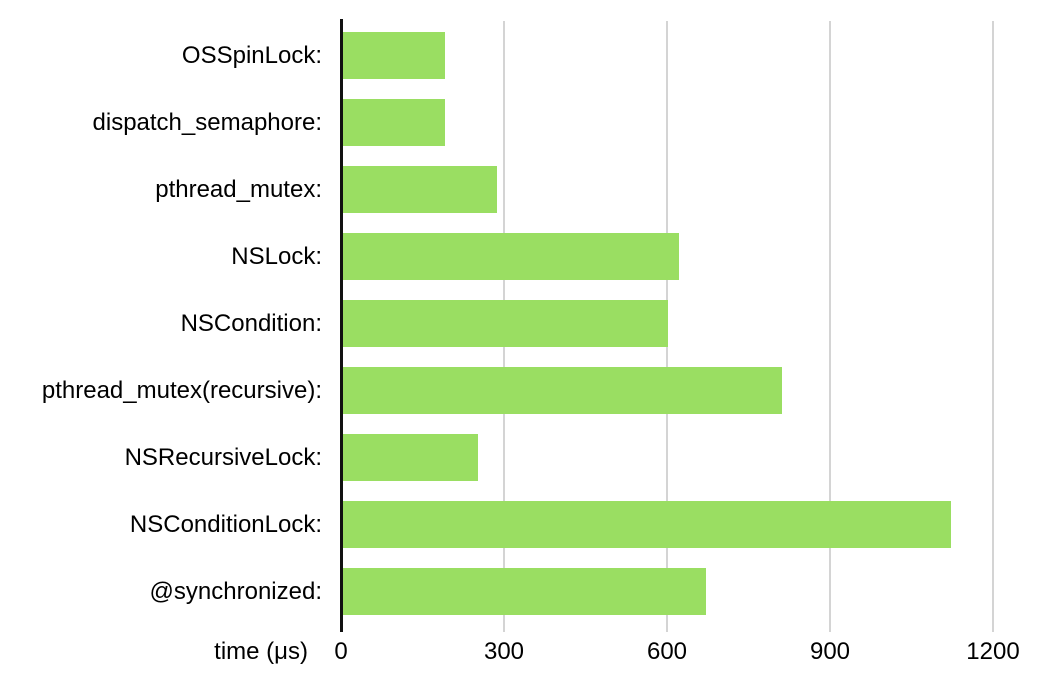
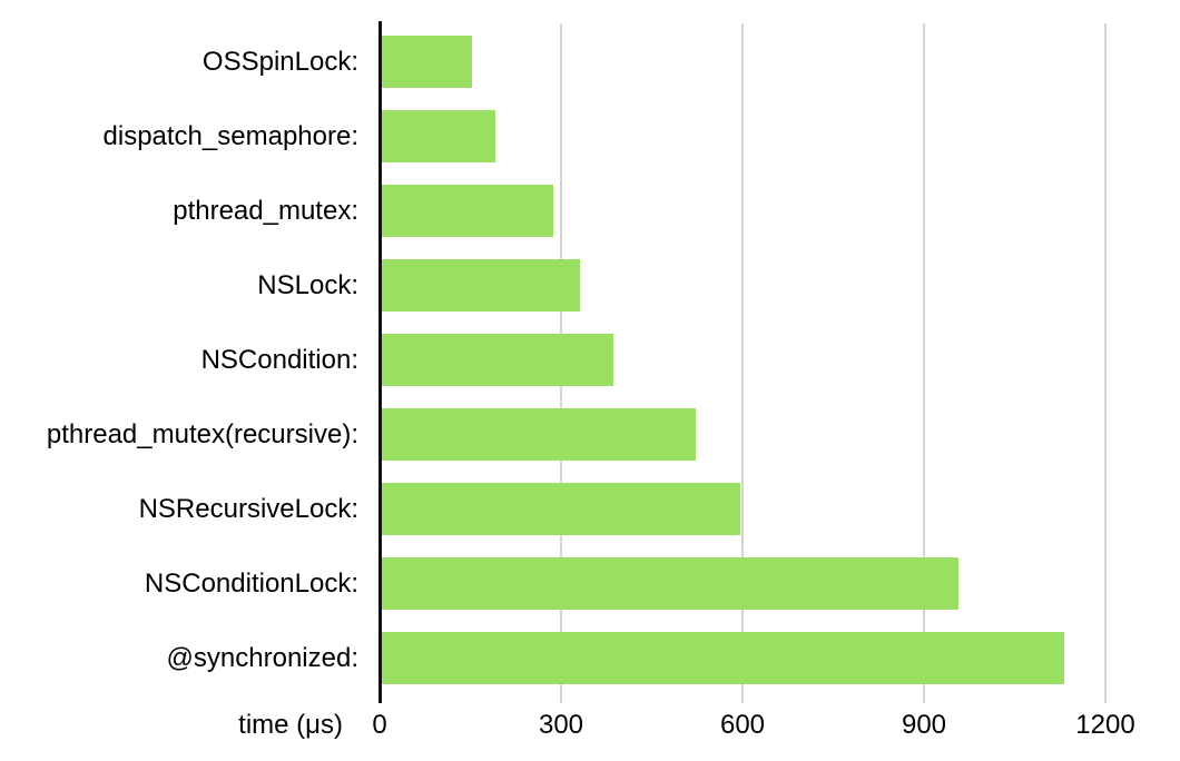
OSSpinLock:: 190 -> 150
NSLock:: 620 -> 330
NSCondition:: 600 -> 380
pthread_mutex(recursive):: 810 -> 520
NSRecursiveLock:: 250 -> 600
NSConditionLock:: 1120 -> 960
@synchronized:: 670 -> 1130
